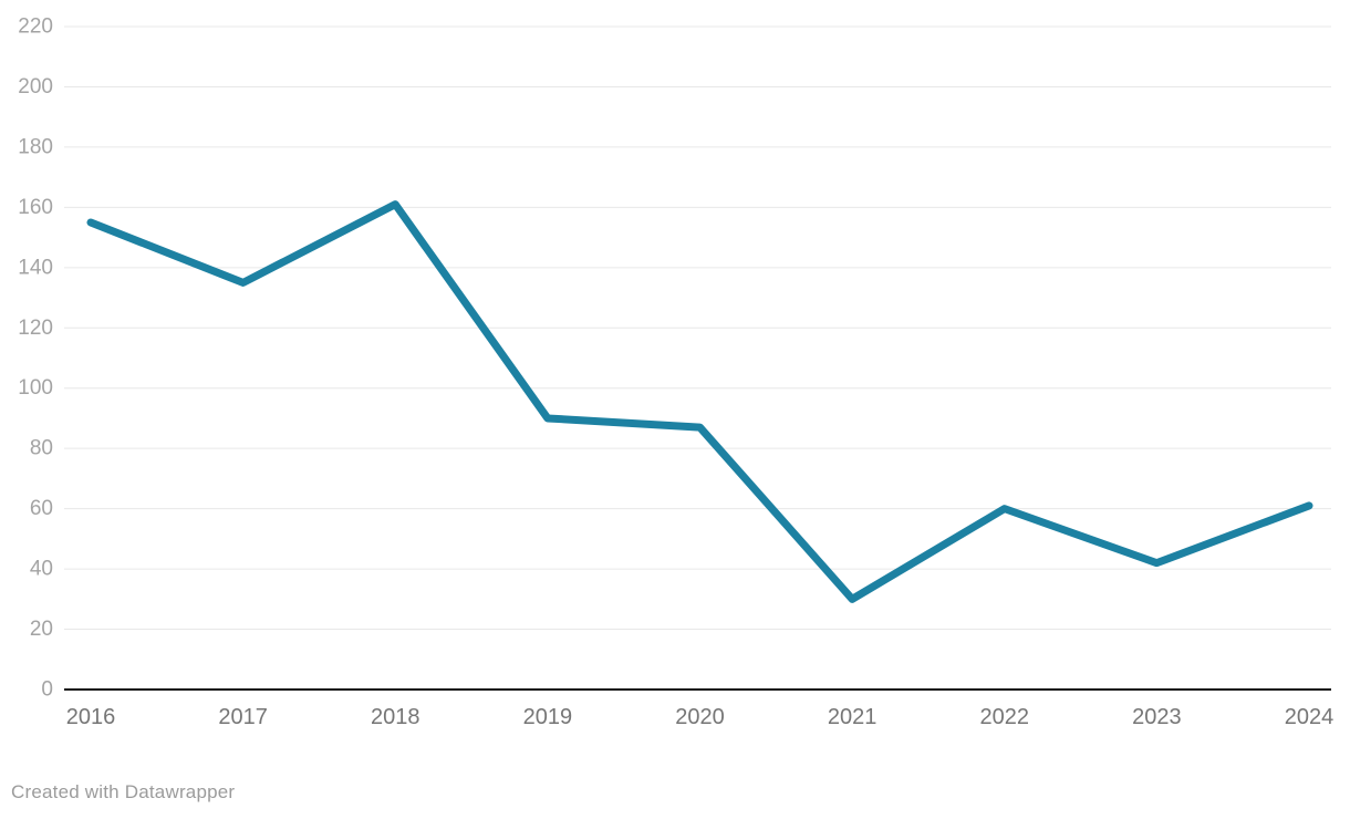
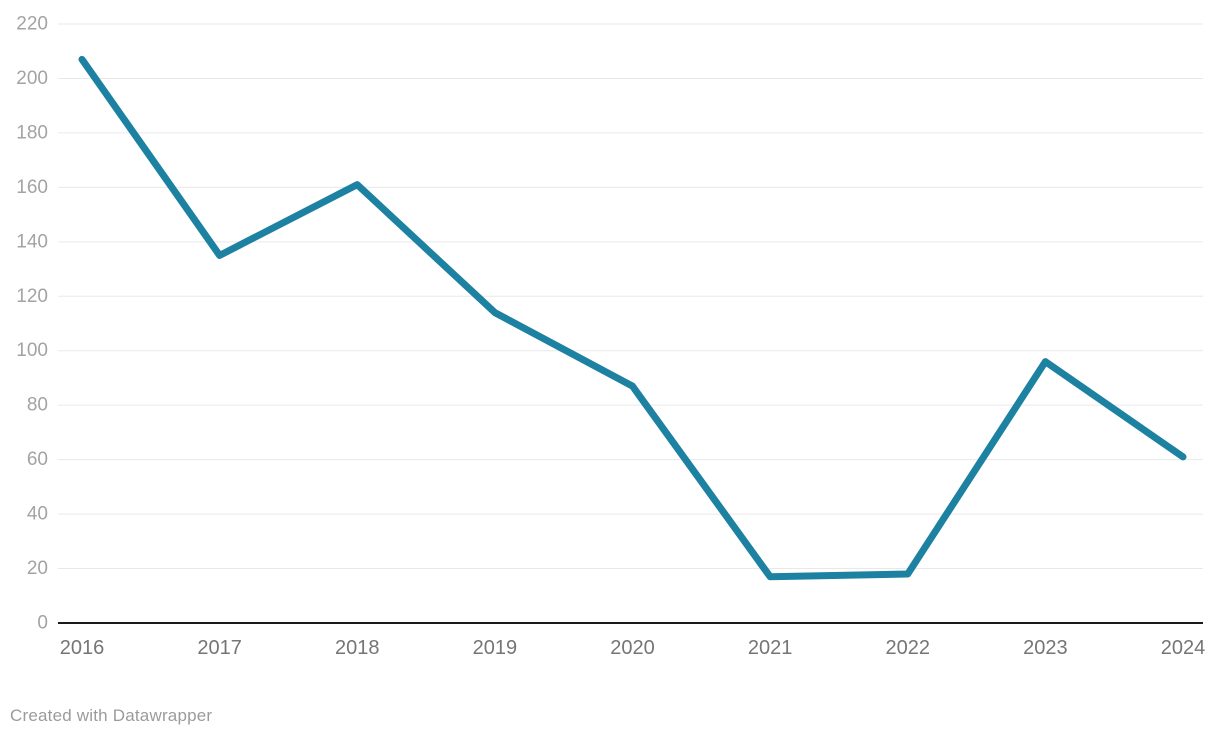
2016: 155 -> 207
2019: 90 -> 114
2021: 30 -> 17
2022: 60 -> 18
2023: 42 -> 96
